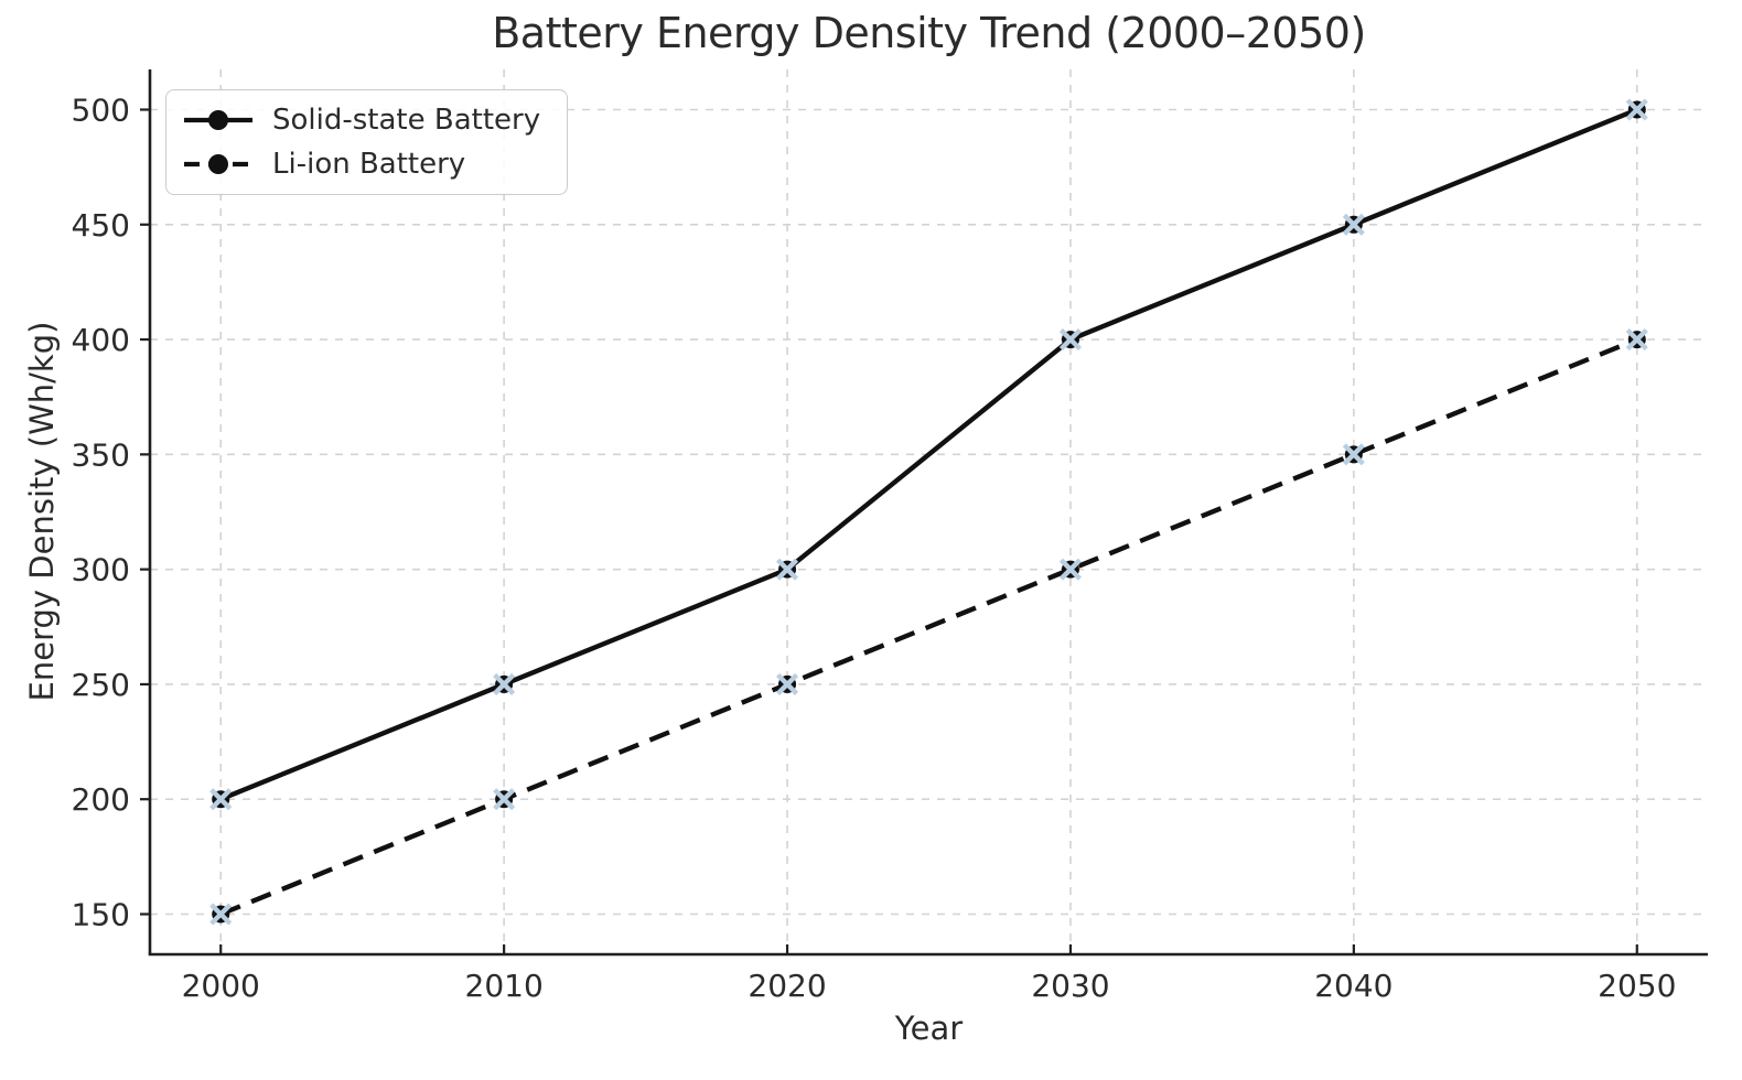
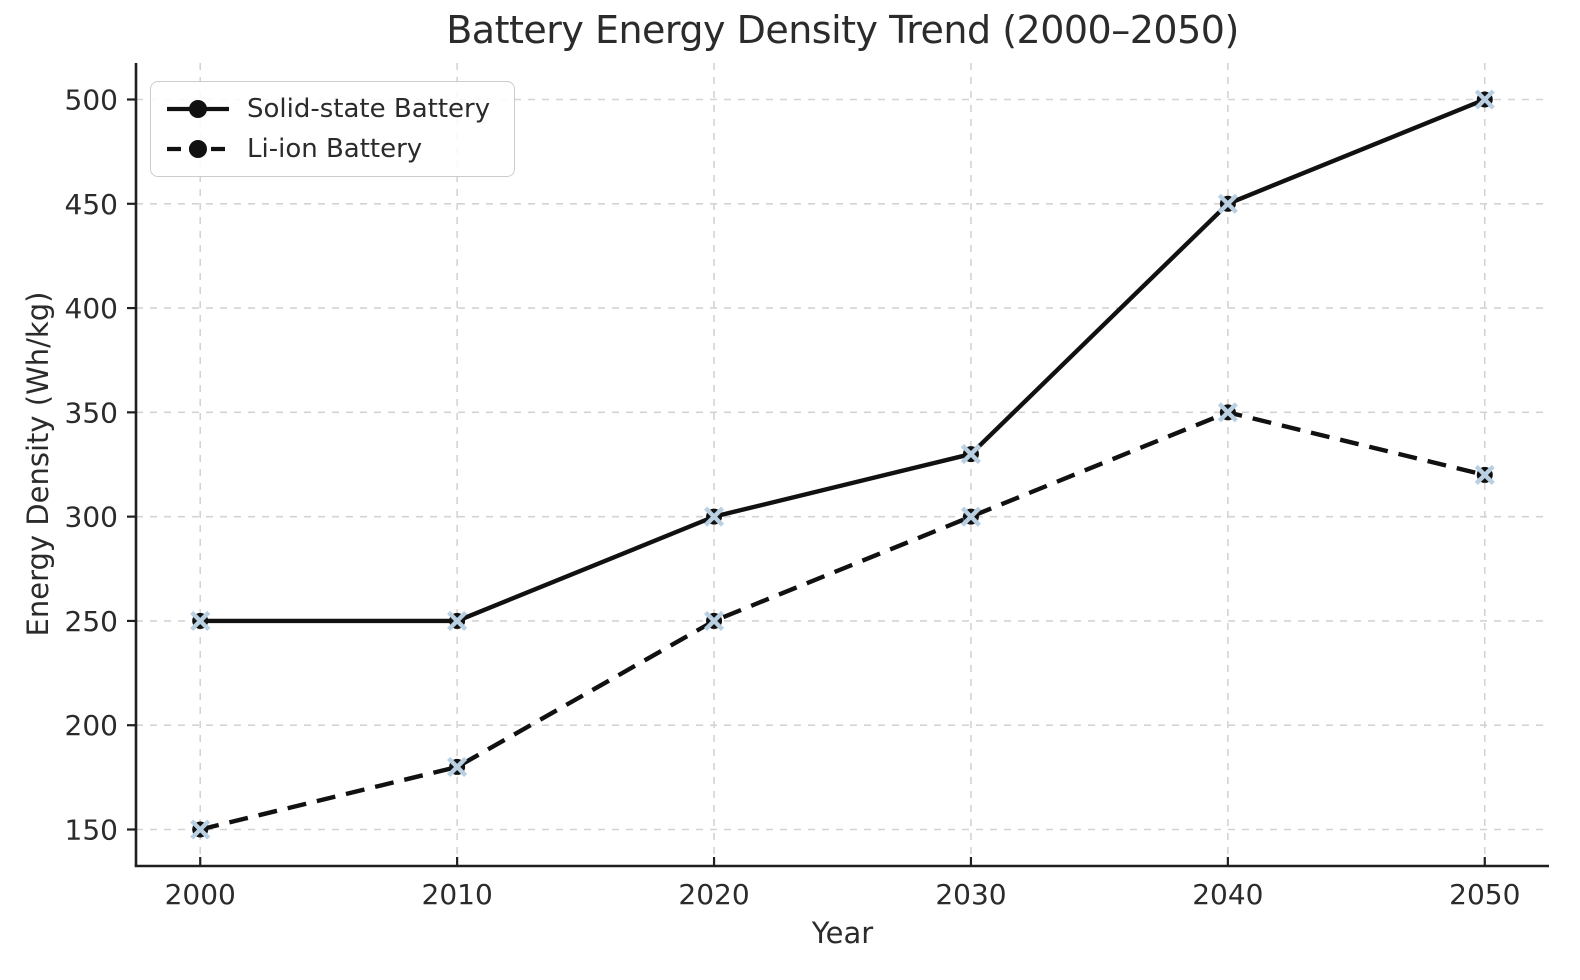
Solid-state Battery/2000: 200 -> 250
Li-ion Battery/2010: 200 -> 180
Solid-state Battery/2030: 400 -> 330
Li-ion Battery/2050: 400 -> 320
